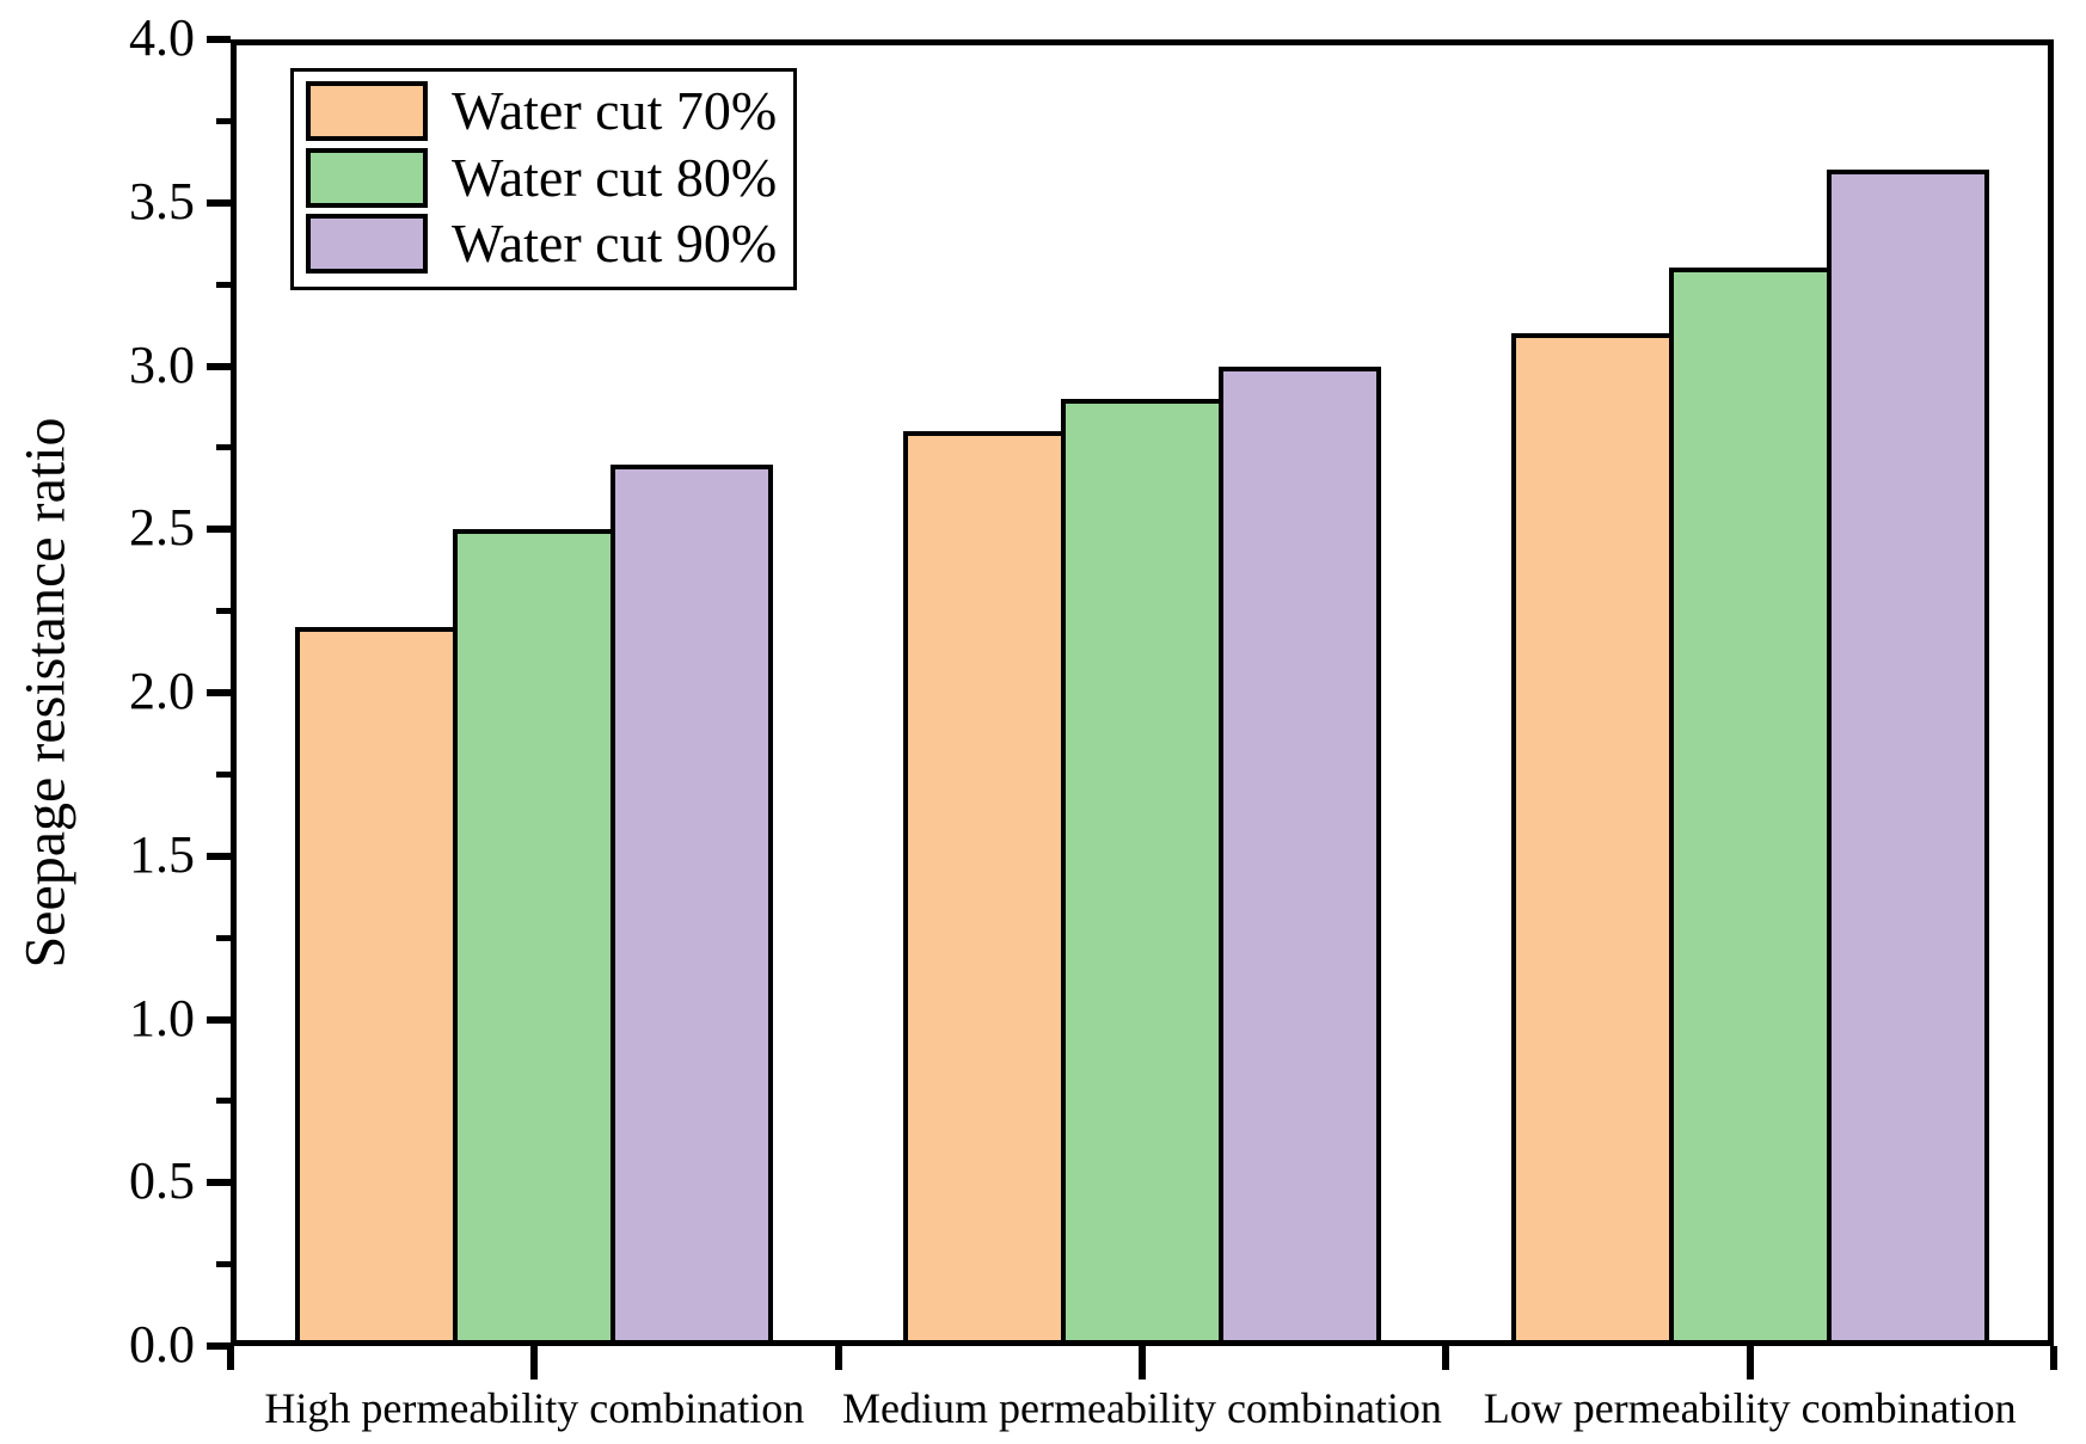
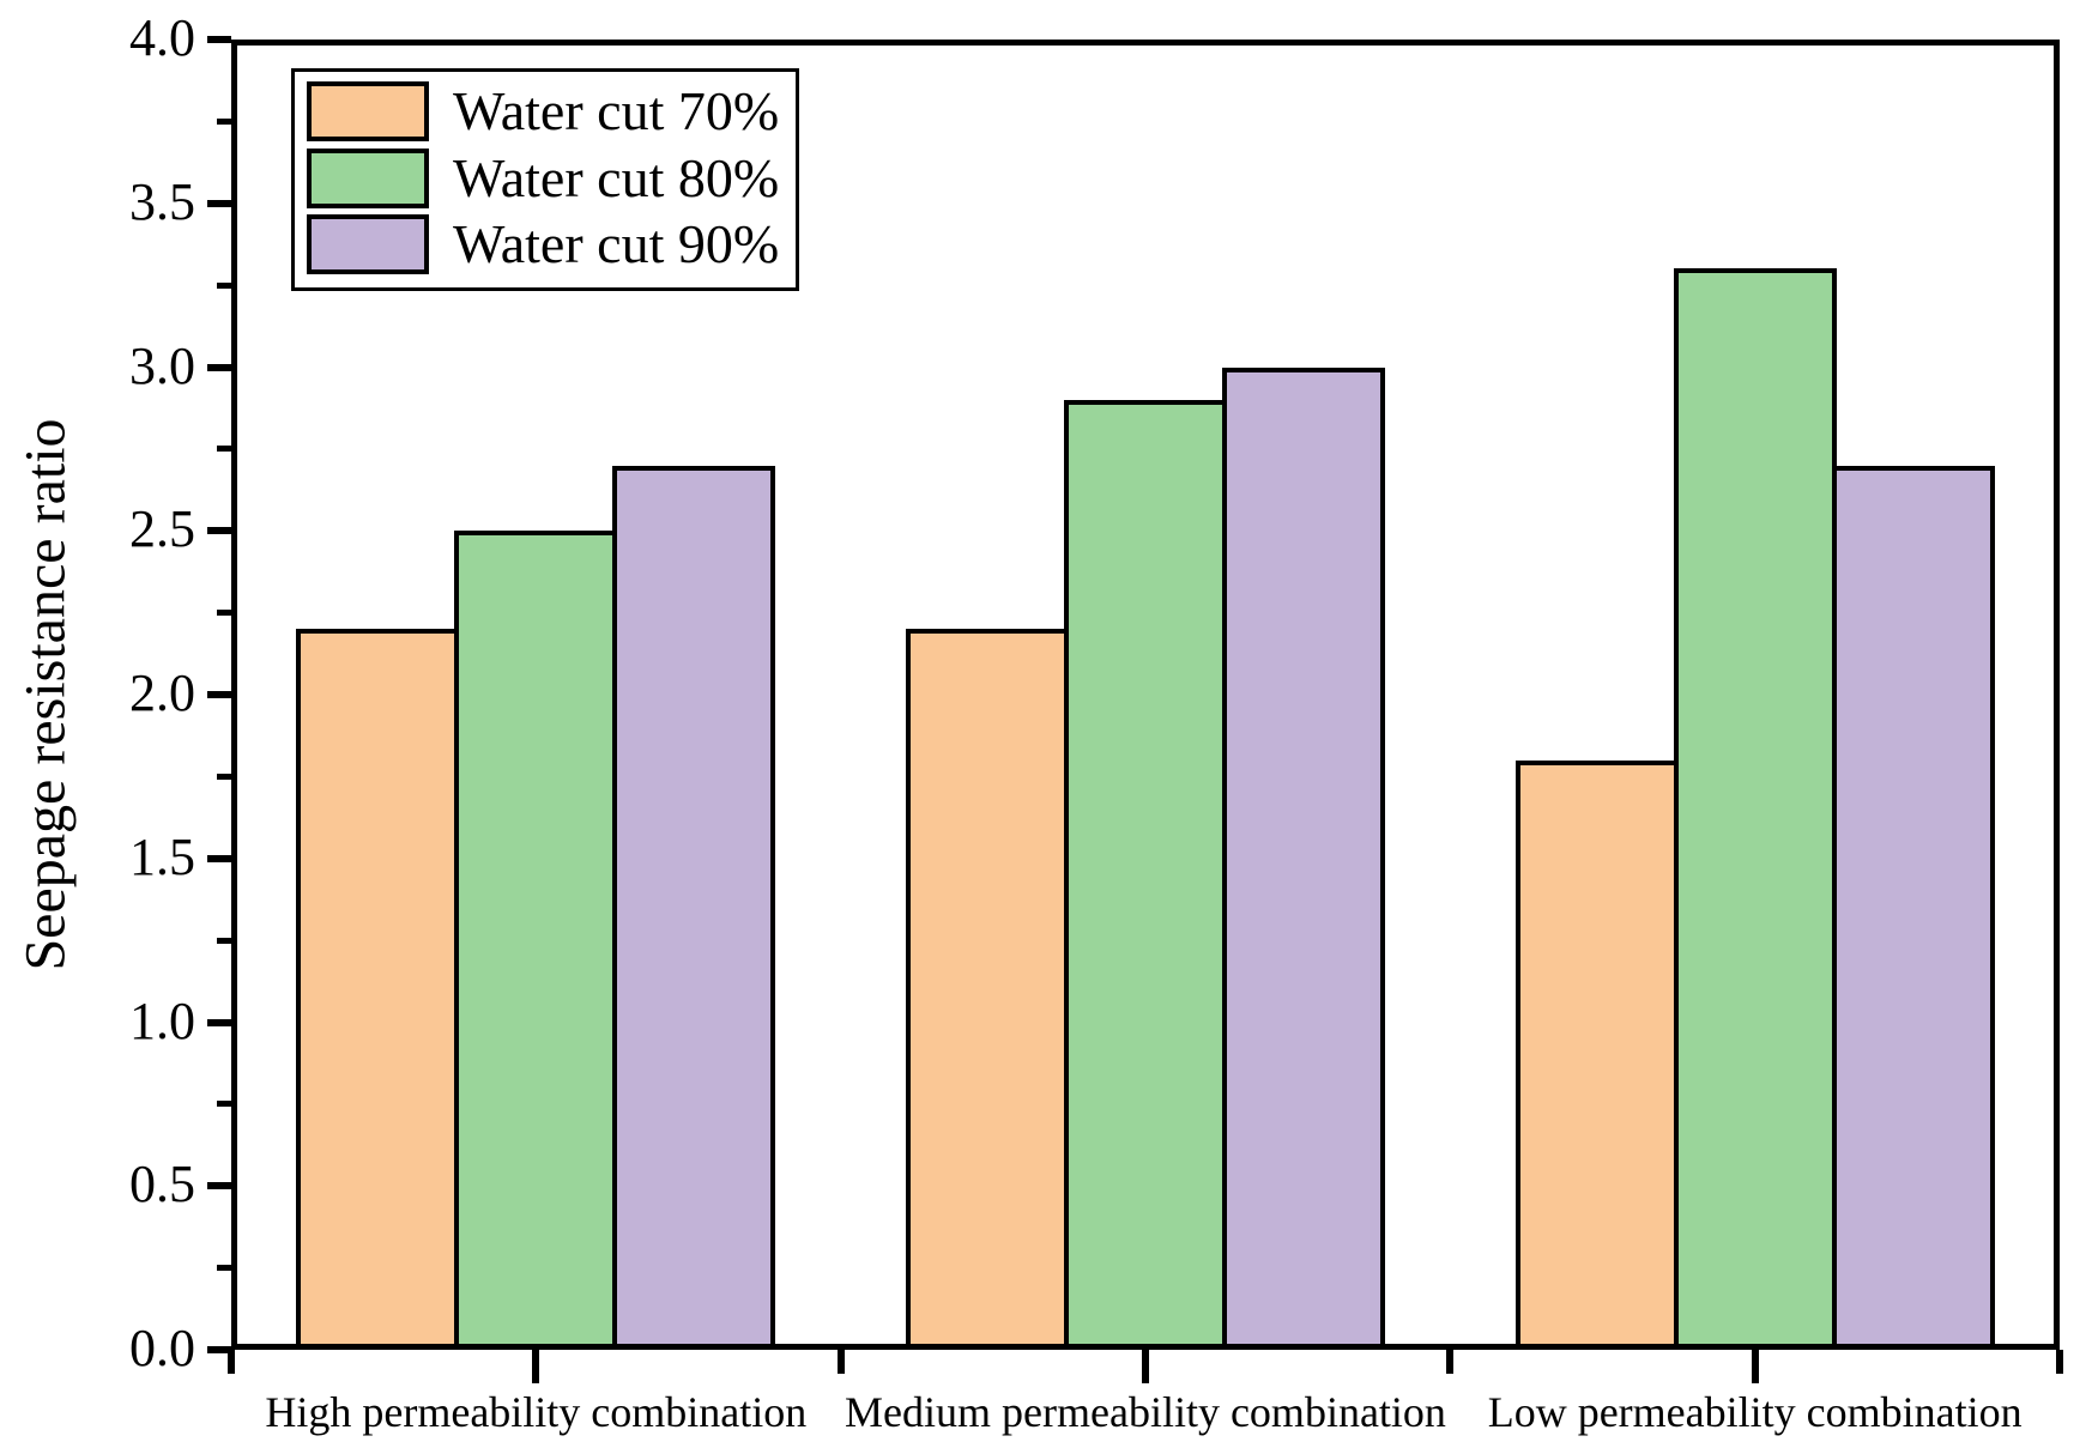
Water cut 70%/Medium permeability combination: 2.8 -> 2.2
Water cut 70%/Low permeability combination: 3.1 -> 1.8
Water cut 90%/Low permeability combination: 3.6 -> 2.7
